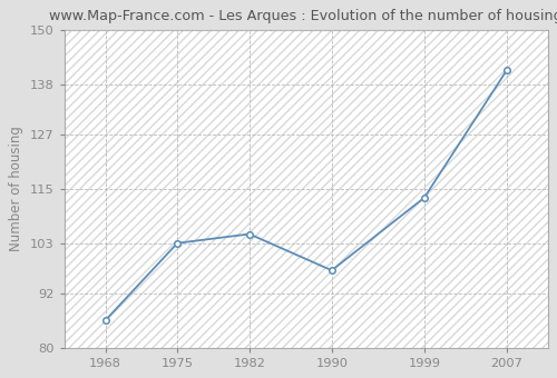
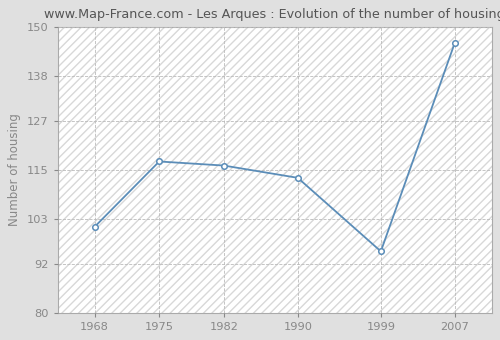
1968: 86 -> 101
1975: 103 -> 117
1982: 105 -> 116
1990: 97 -> 113
1999: 113 -> 95
2007: 141 -> 146
